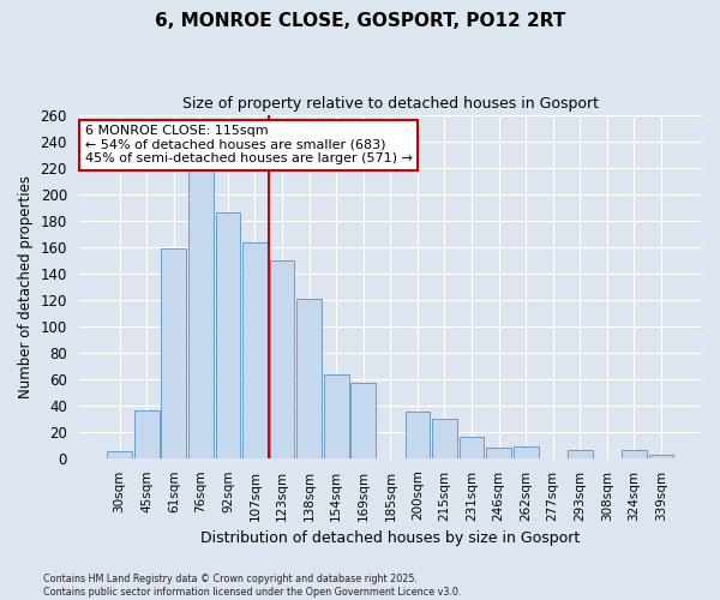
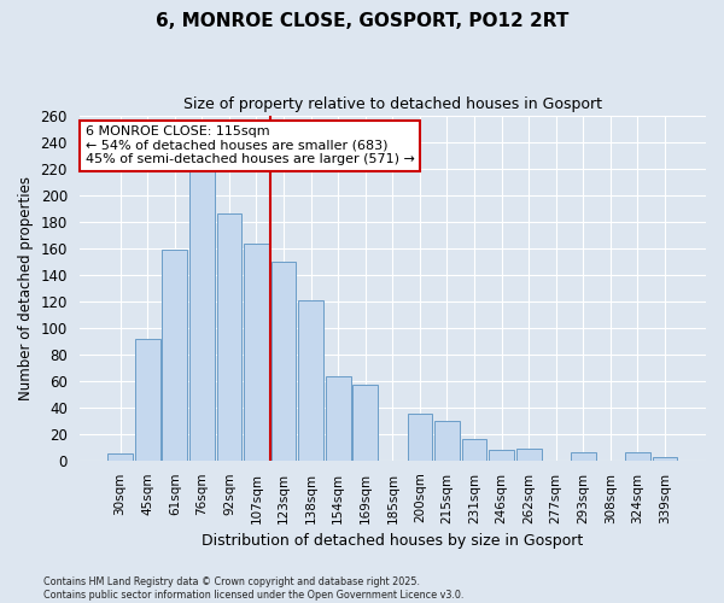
45sqm: 36 -> 92
